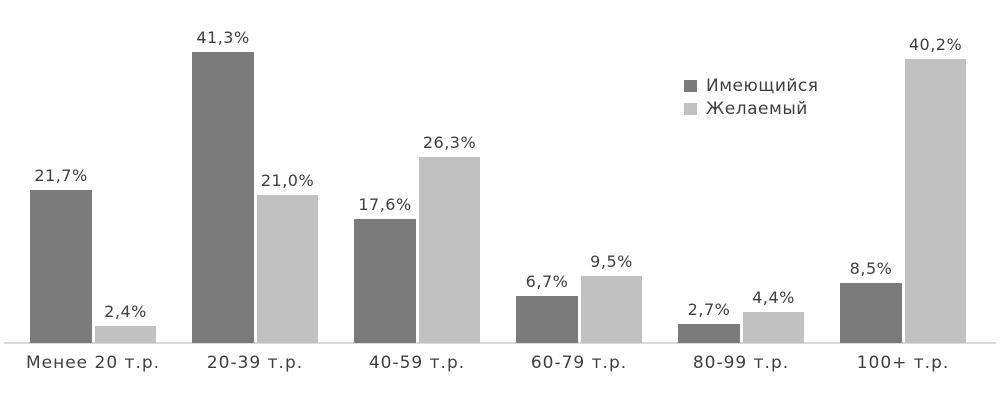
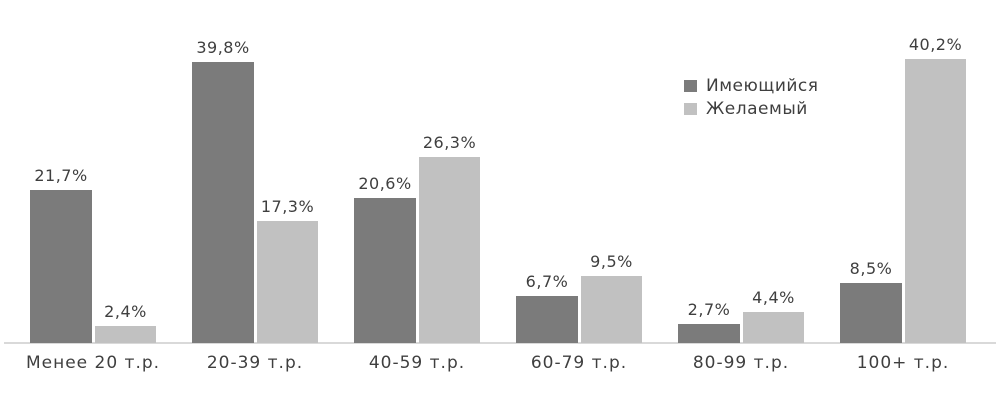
Имеющийся/20-39 т.р.: 41,3% -> 39,8%
Желаемый/20-39 т.р.: 21,0% -> 17,3%
Имеющийся/40-59 т.р.: 17,6% -> 20,6%
